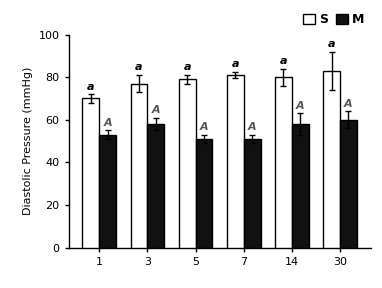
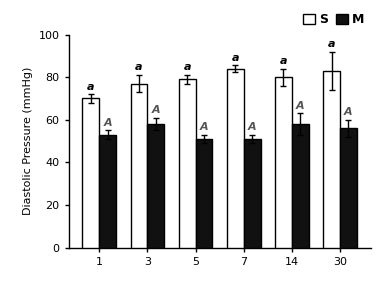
S/7: 81 -> 84
M/30: 60 -> 56
